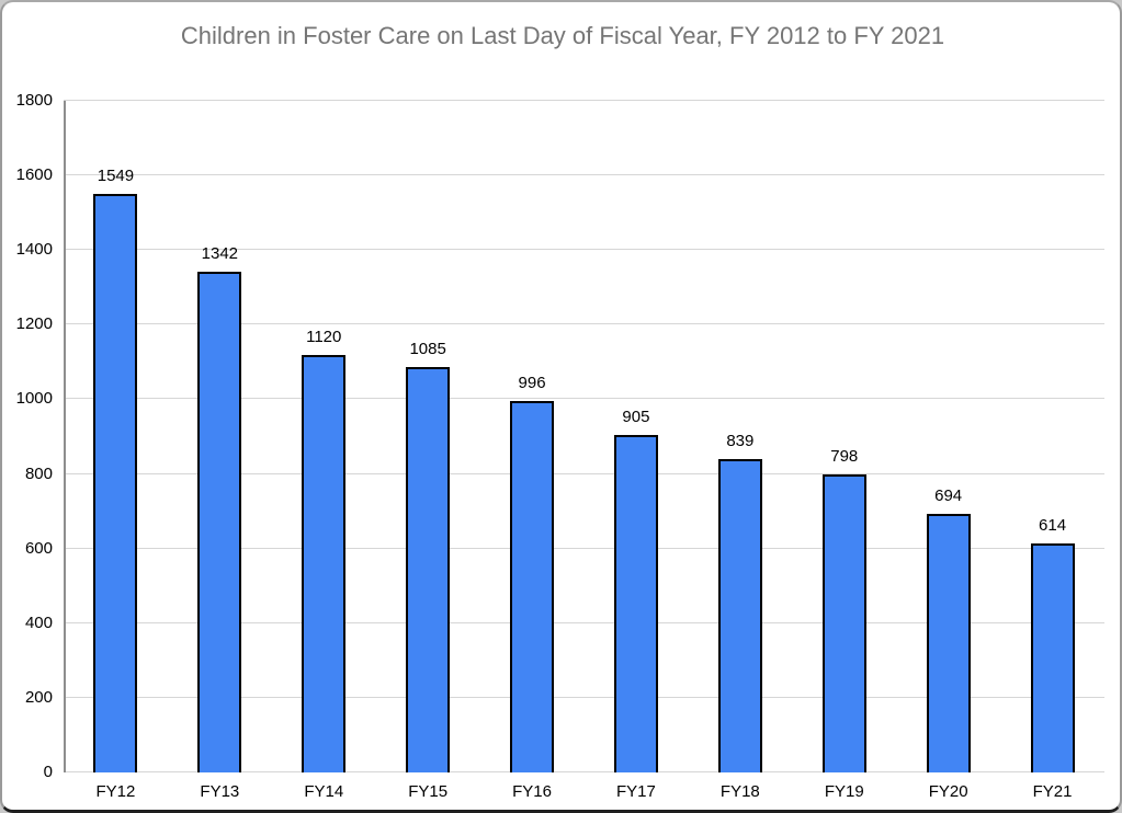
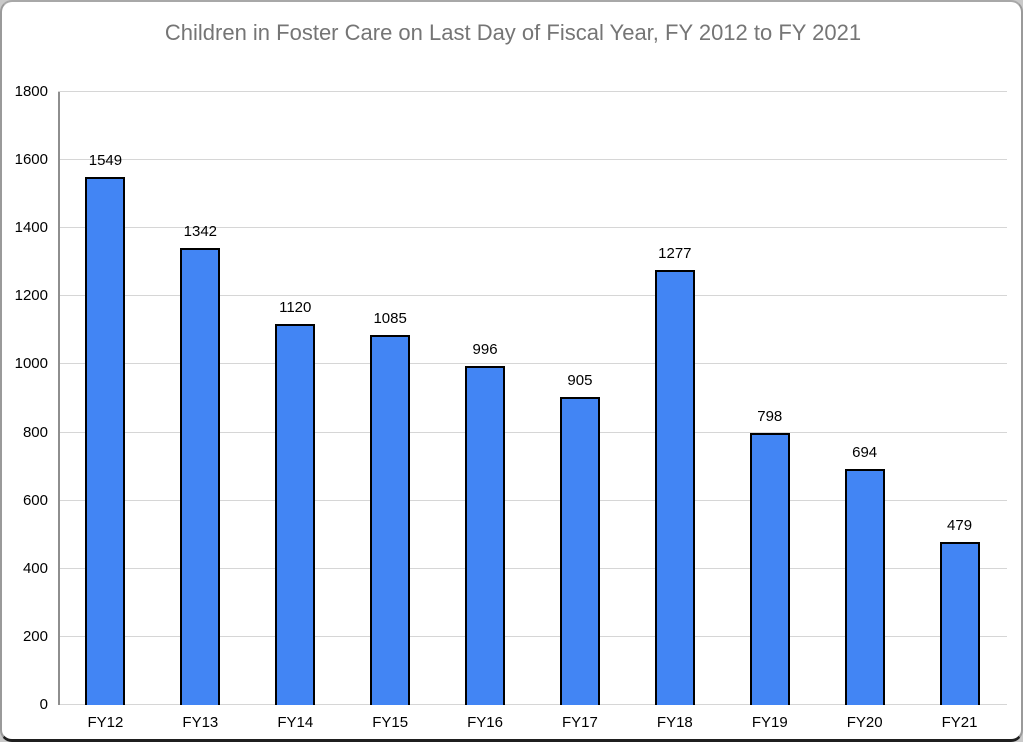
FY18: 839 -> 1277
FY21: 614 -> 479
